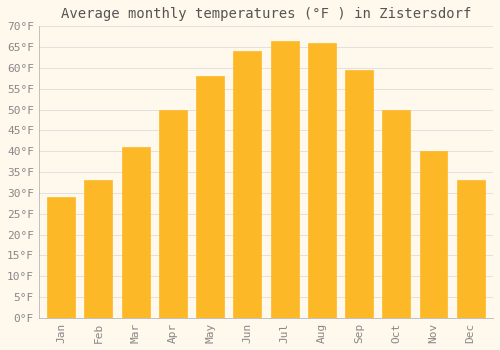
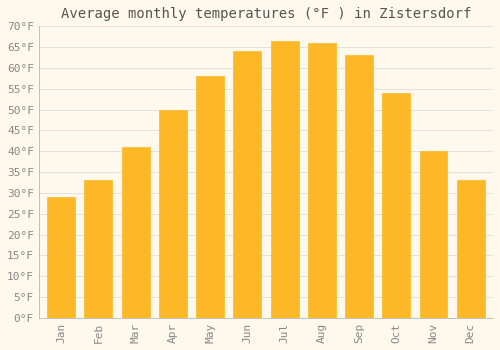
Sep: 59.5°F -> 63.0°F
Oct: 50.0°F -> 54.0°F
